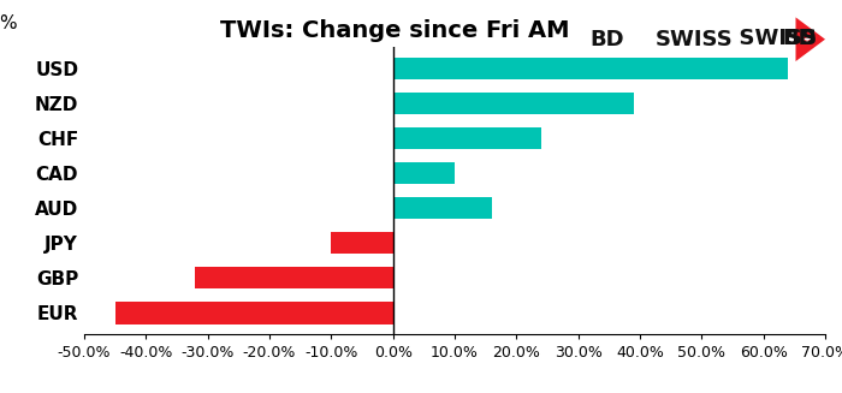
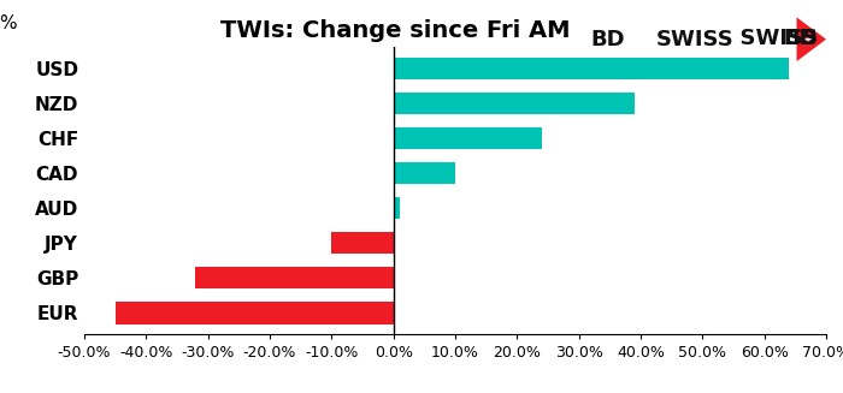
AUD: 16% -> 1%
